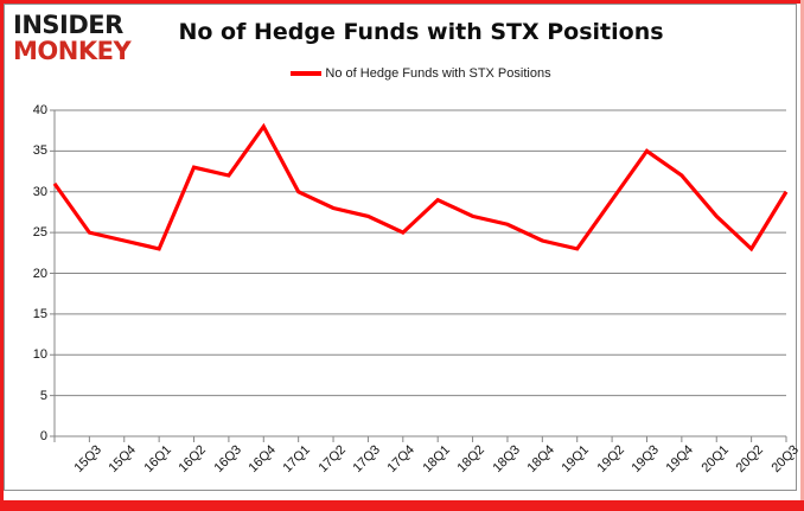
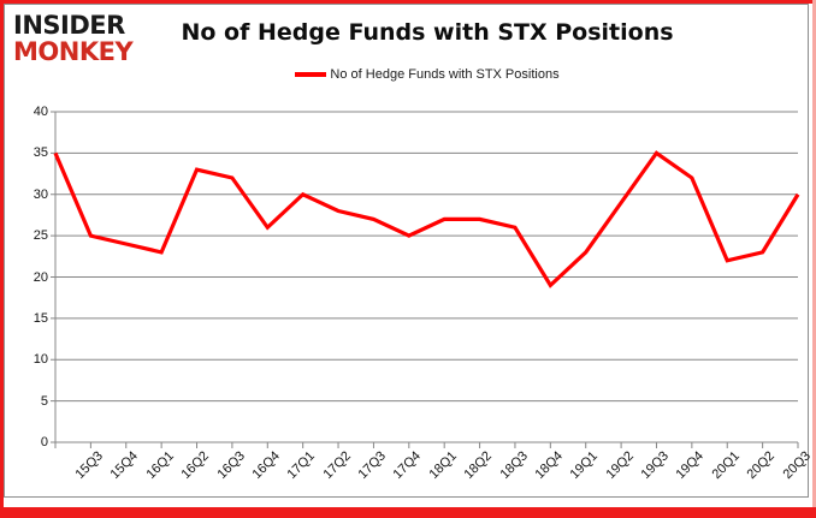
15Q3: 31 -> 35
17Q1: 38 -> 26
18Q2: 29 -> 27
19Q1: 24 -> 19
20Q2: 27 -> 22
